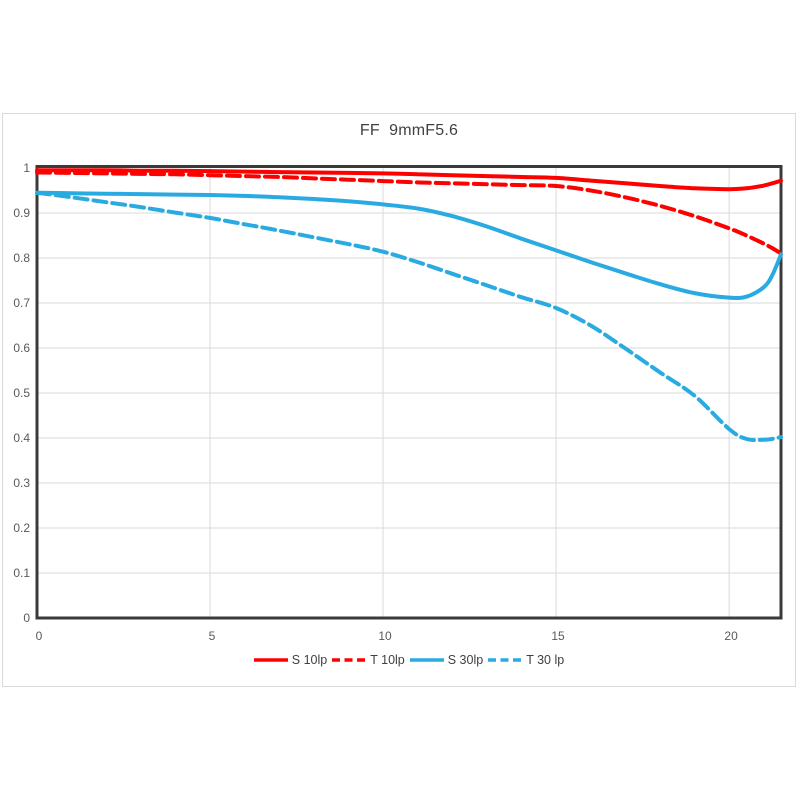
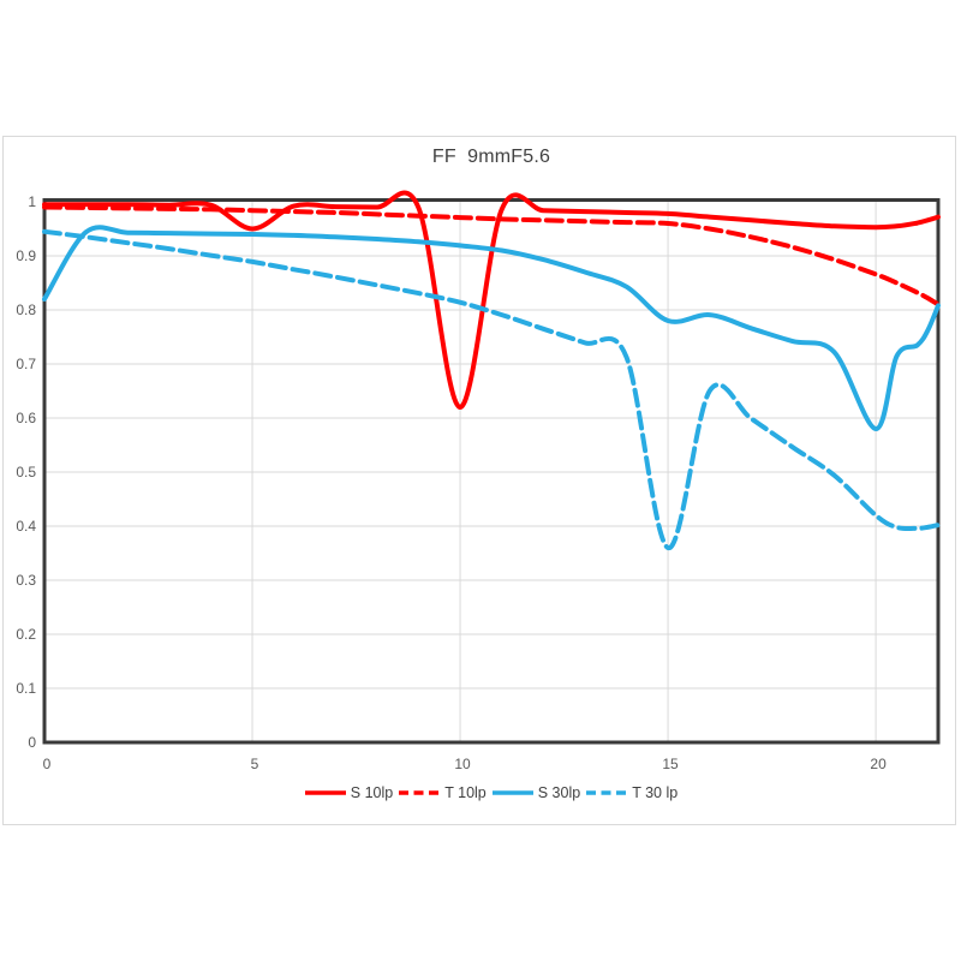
S 30lp/0: 0.94 -> 0.82
S 10lp/5: 0.99 -> 0.95
S 10lp/10: 0.99 -> 0.62
S 30lp/15: 0.82 -> 0.78
T 30 lp/15: 0.69 -> 0.36
S 30lp/20: 0.71 -> 0.58
